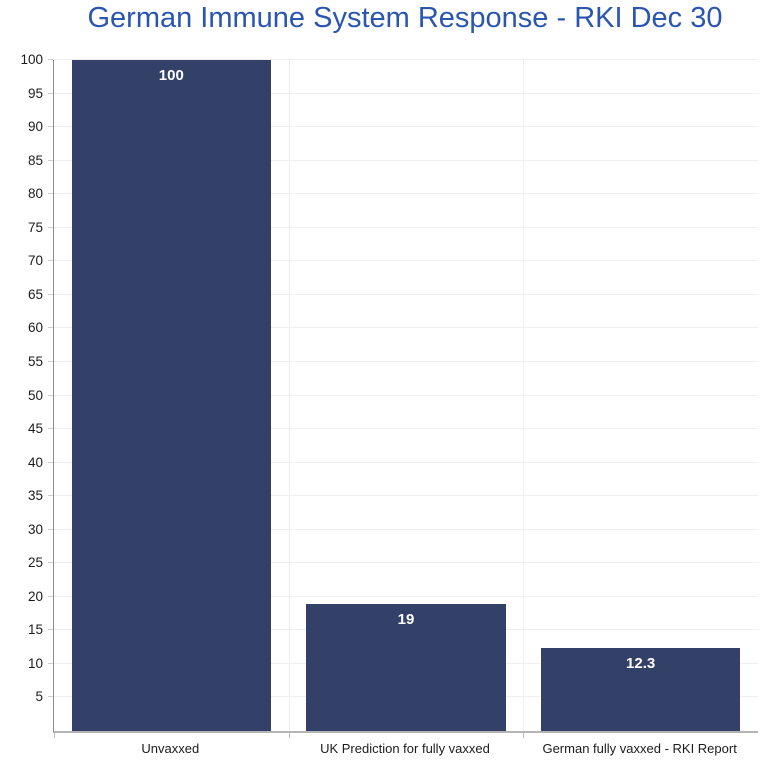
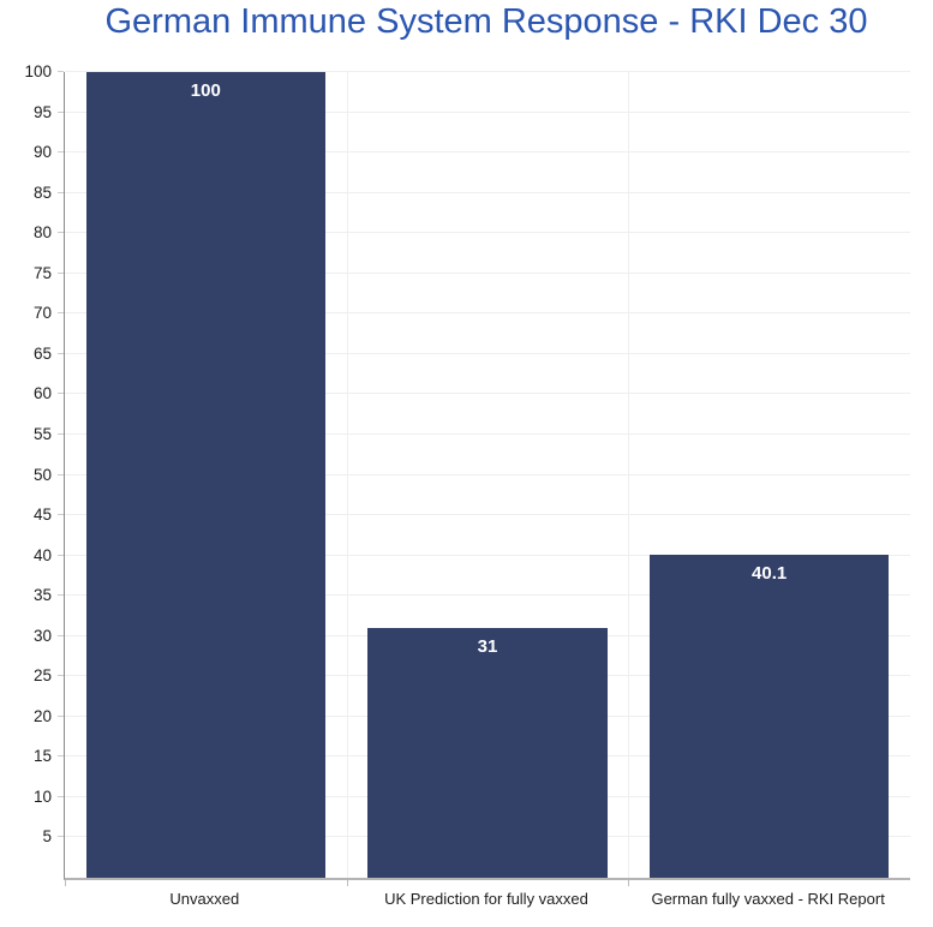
UK Prediction for fully vaxxed: 19 -> 31
German fully vaxxed - RKI Report: 12.3 -> 40.1
